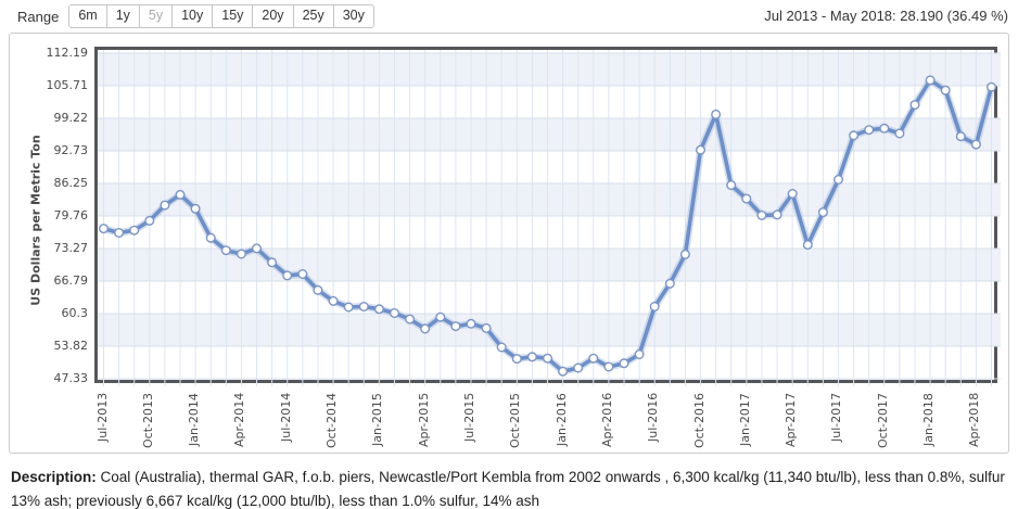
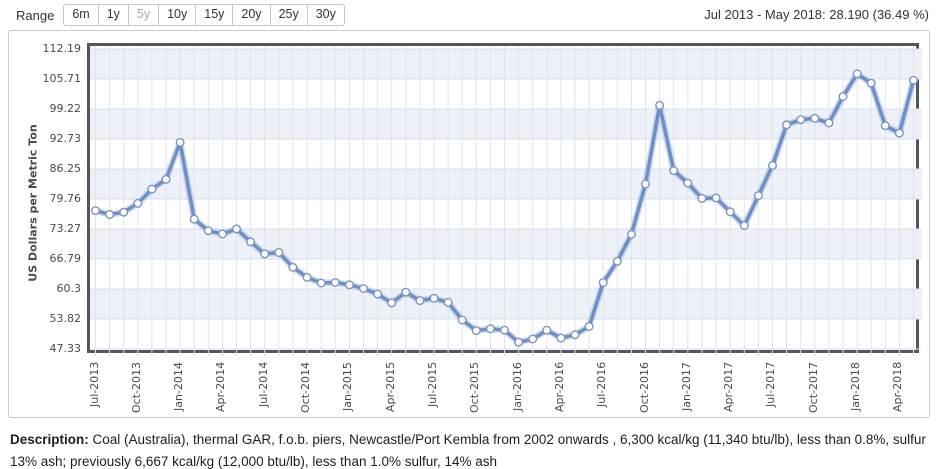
Jan-2014: 81 -> 92
Oct-2016: 93 -> 83
Apr-2017: 84 -> 77
